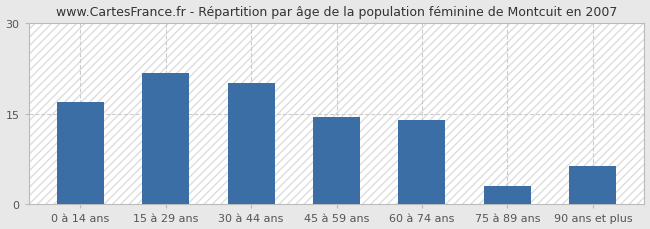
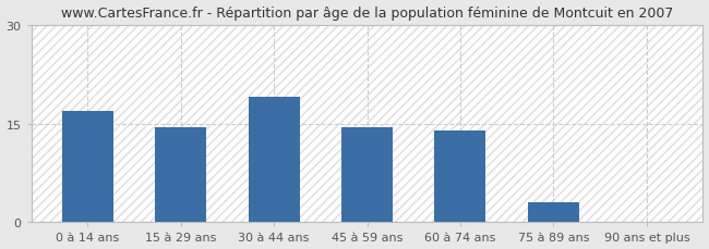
15 à 29 ans: 21.8 -> 14.5
30 à 44 ans: 20.0 -> 19.0
90 ans et plus: 6.4 -> 0.1
